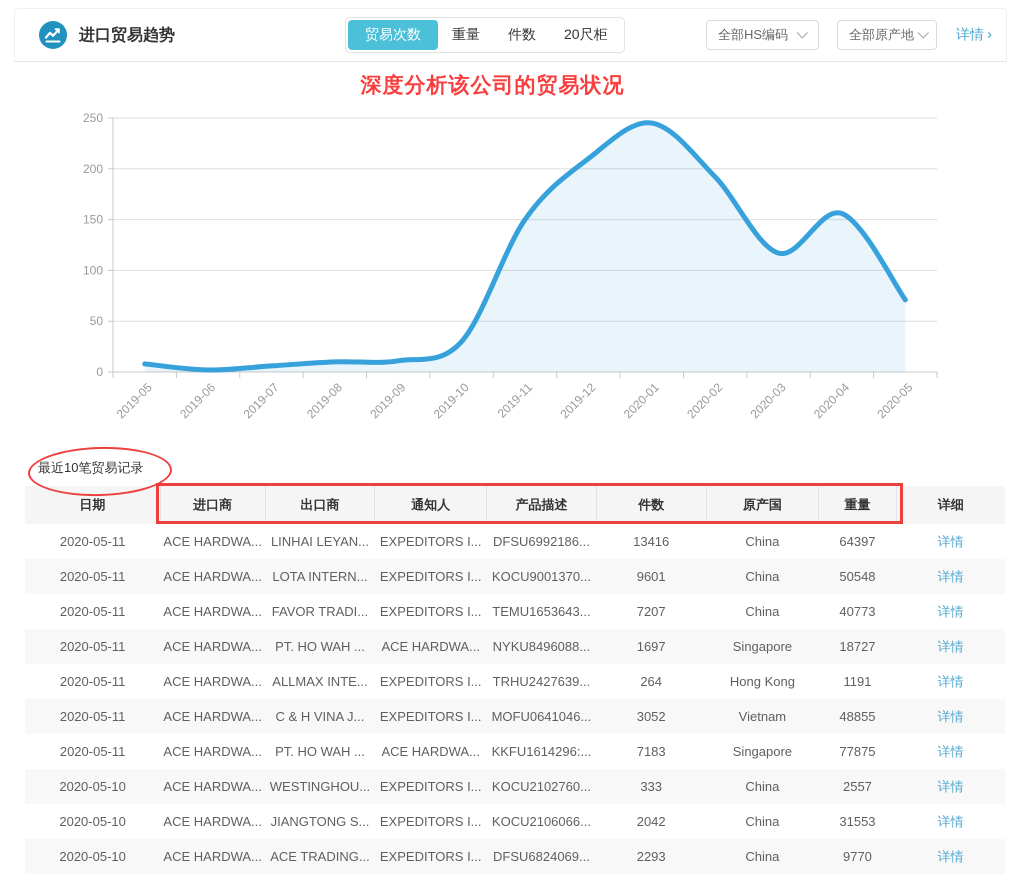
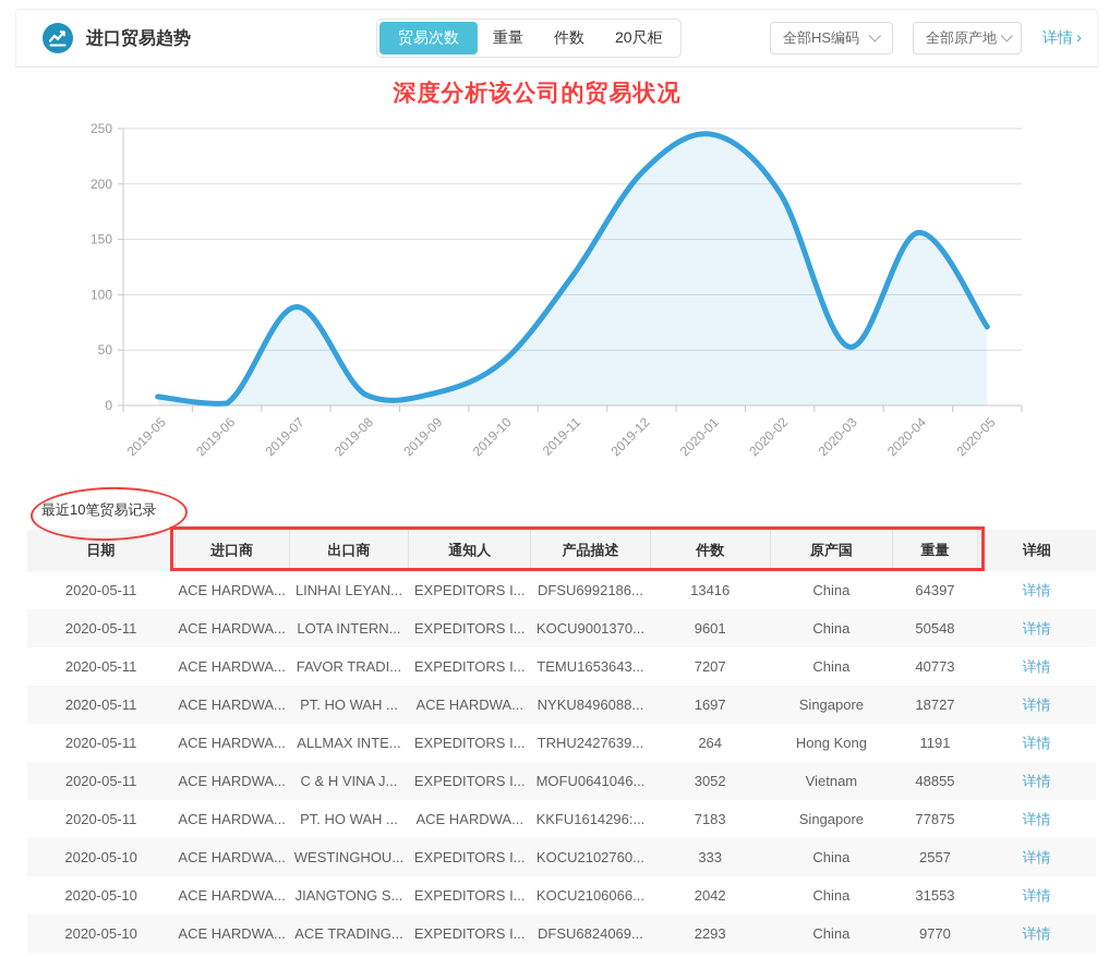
2019-07: 6 -> 89
2019-10: 30 -> 40
2019-11: 150 -> 117
2020-03: 117 -> 53
